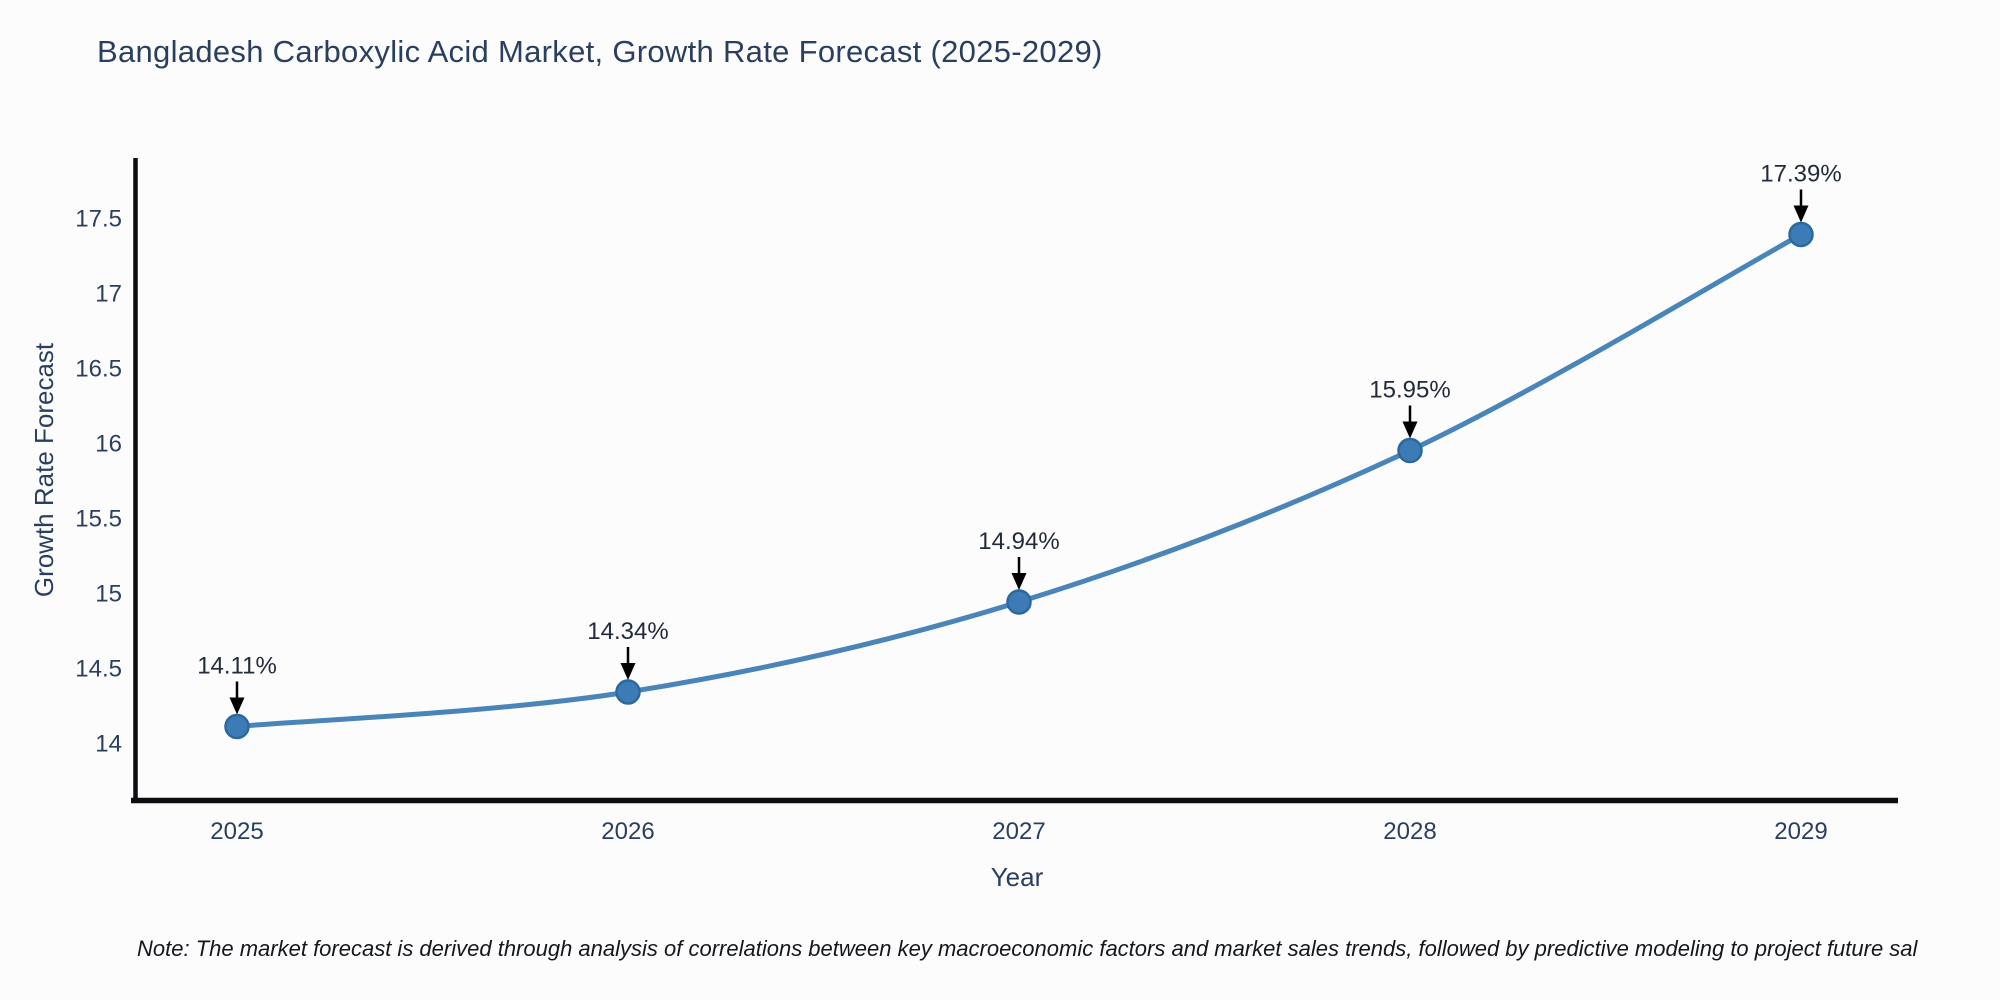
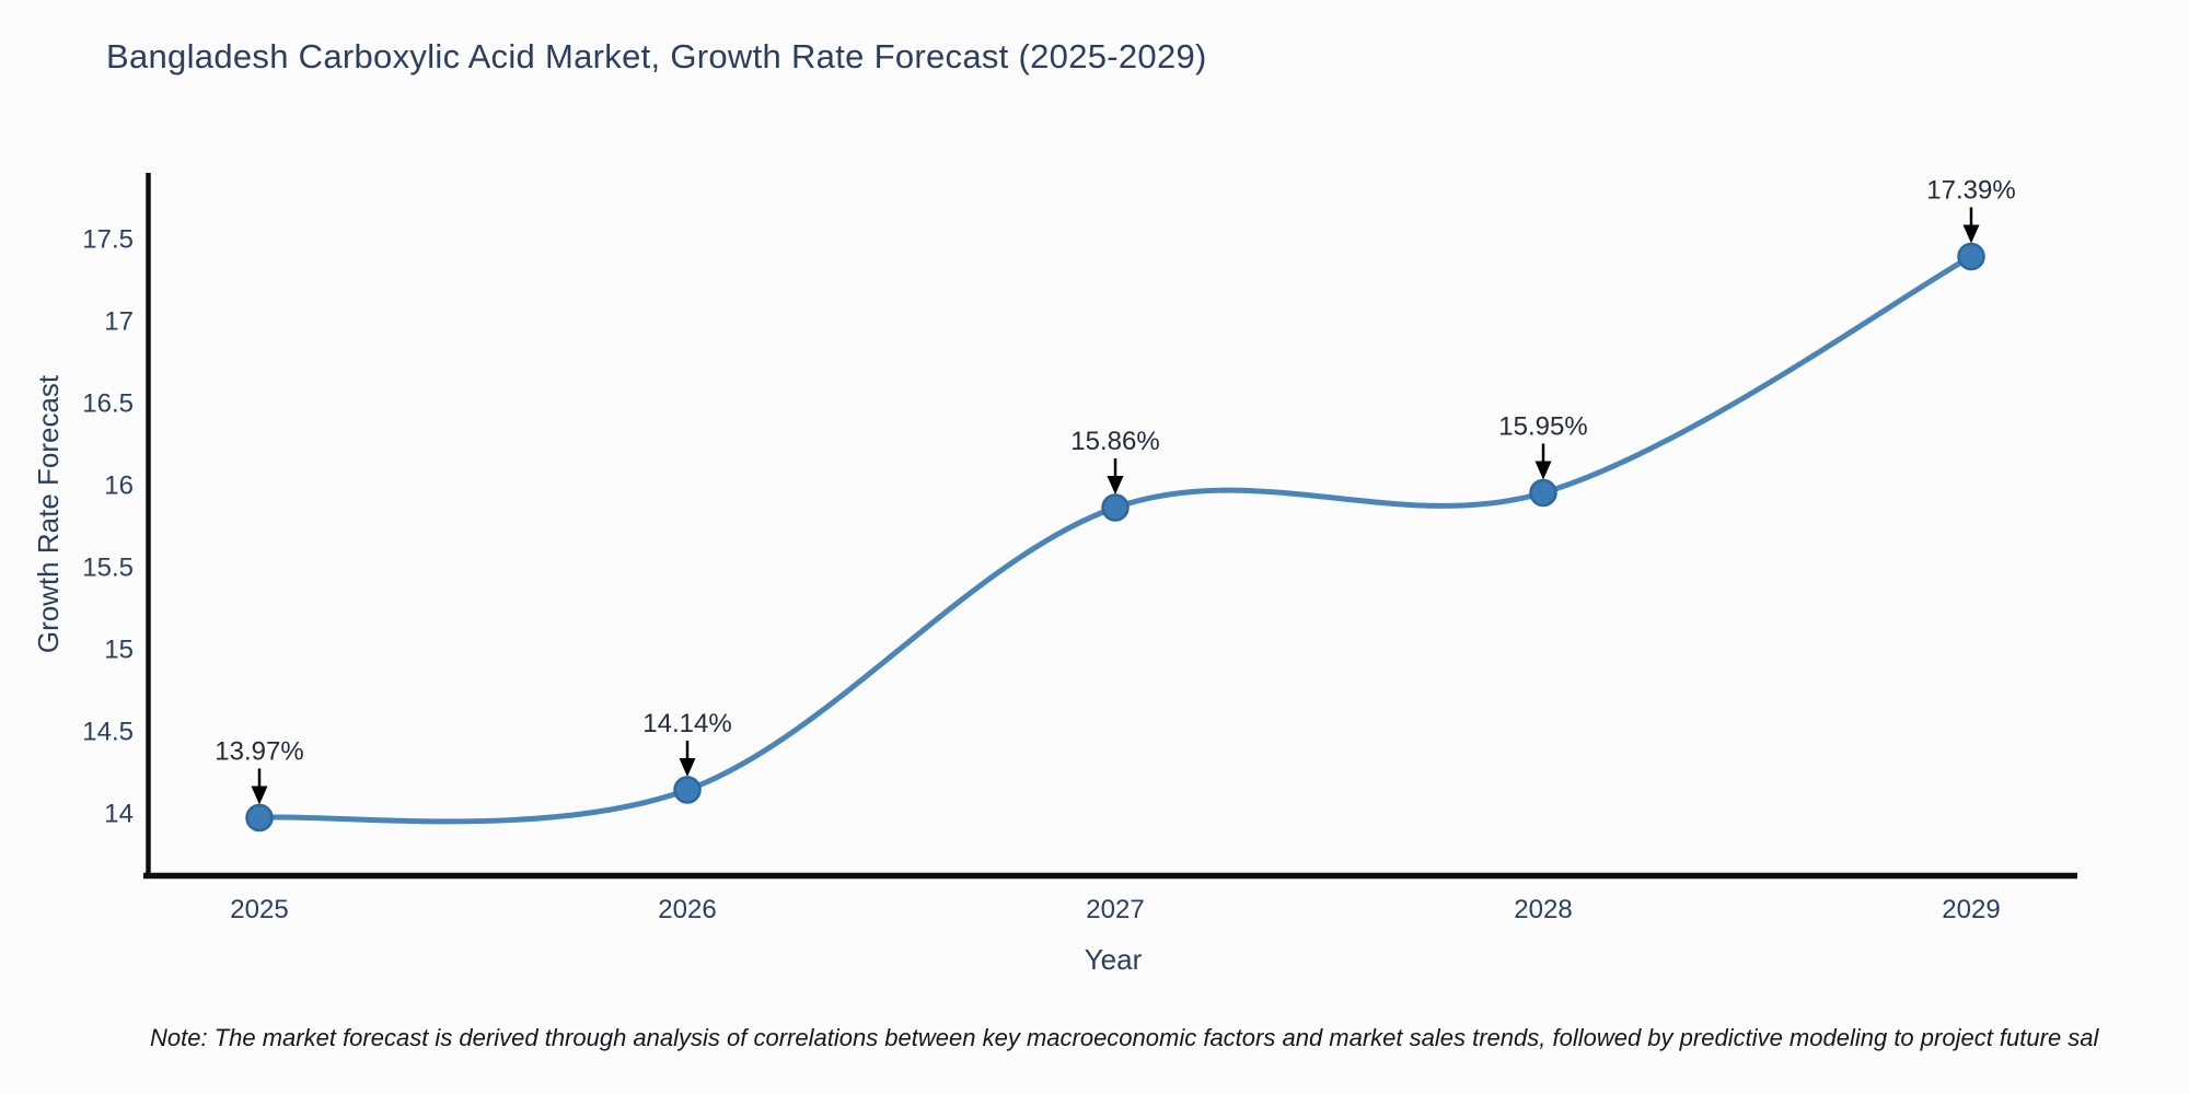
2025: 14.11% -> 13.97%
2026: 14.34% -> 14.14%
2027: 14.94% -> 15.86%
